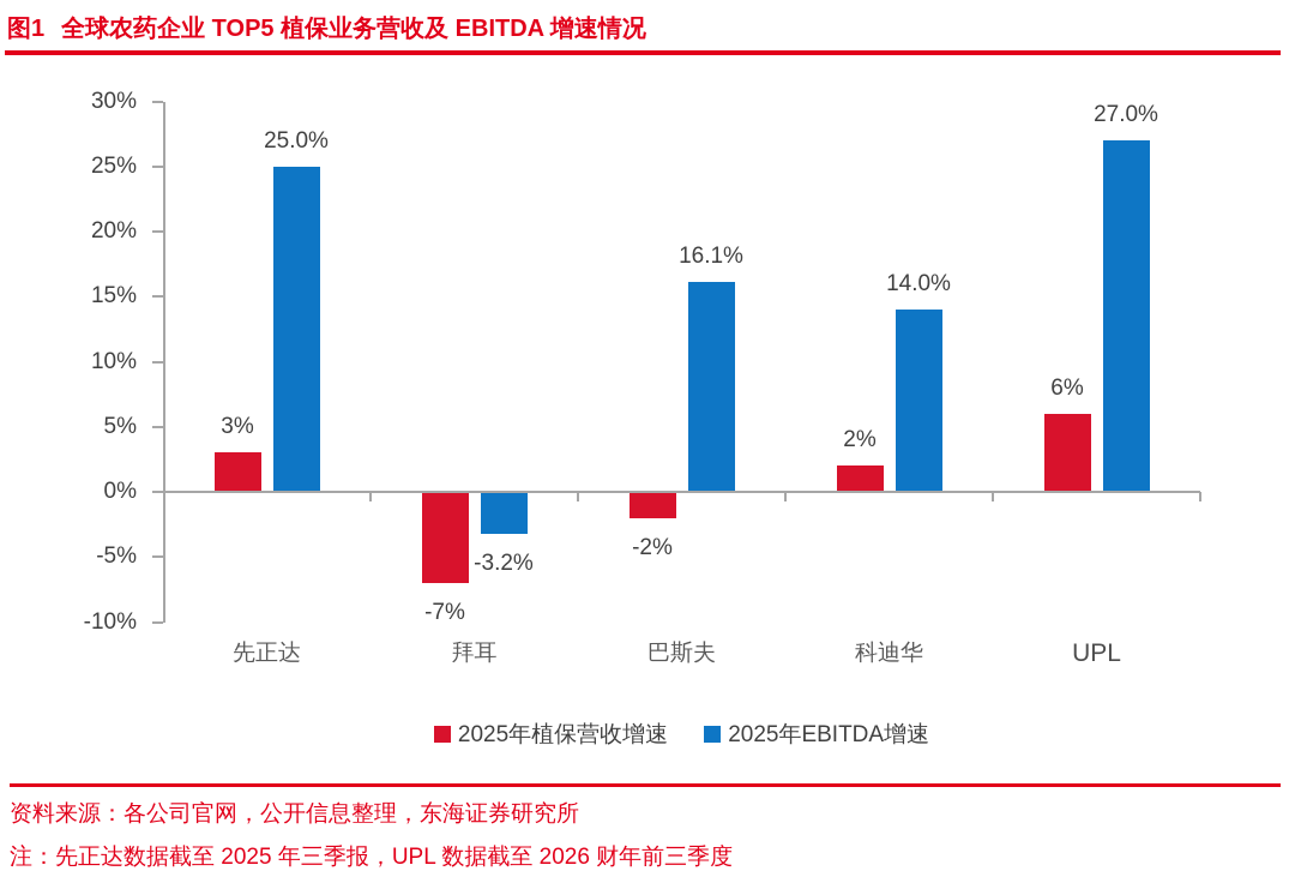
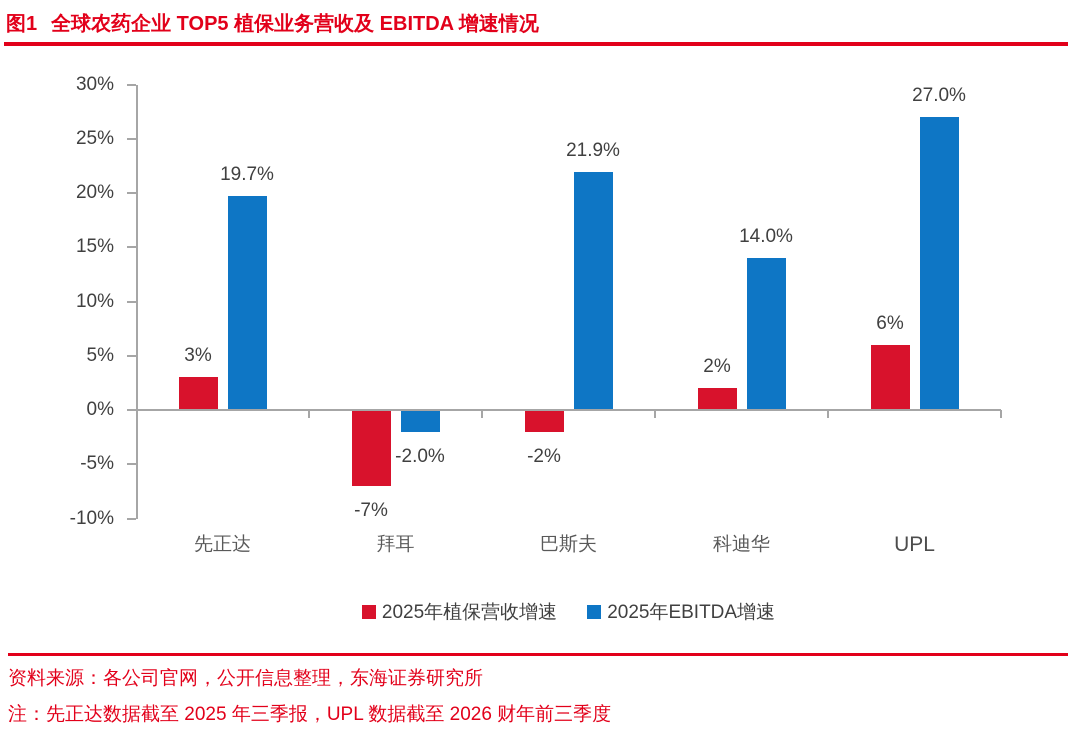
2025年EBITDA增速/先正达: 25.0% -> 19.7%
2025年EBITDA增速/拜耳: -3.2% -> -2.0%
2025年EBITDA增速/巴斯夫: 16.1% -> 21.9%
